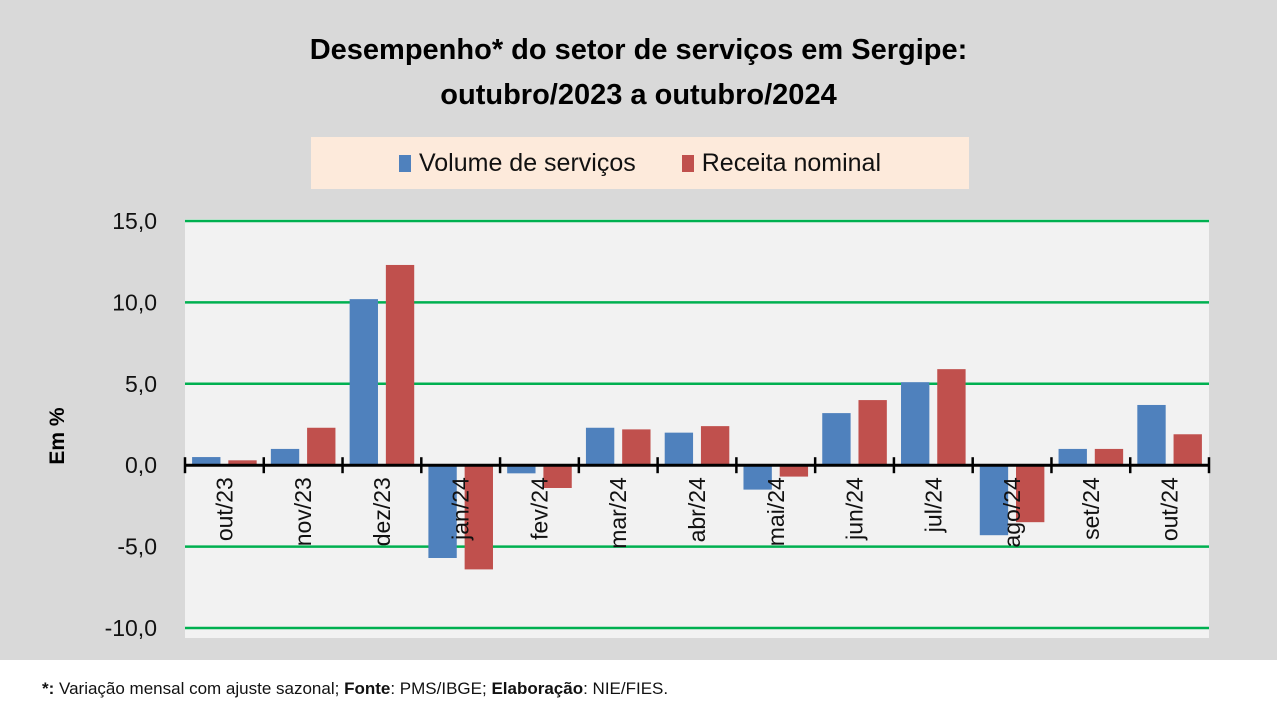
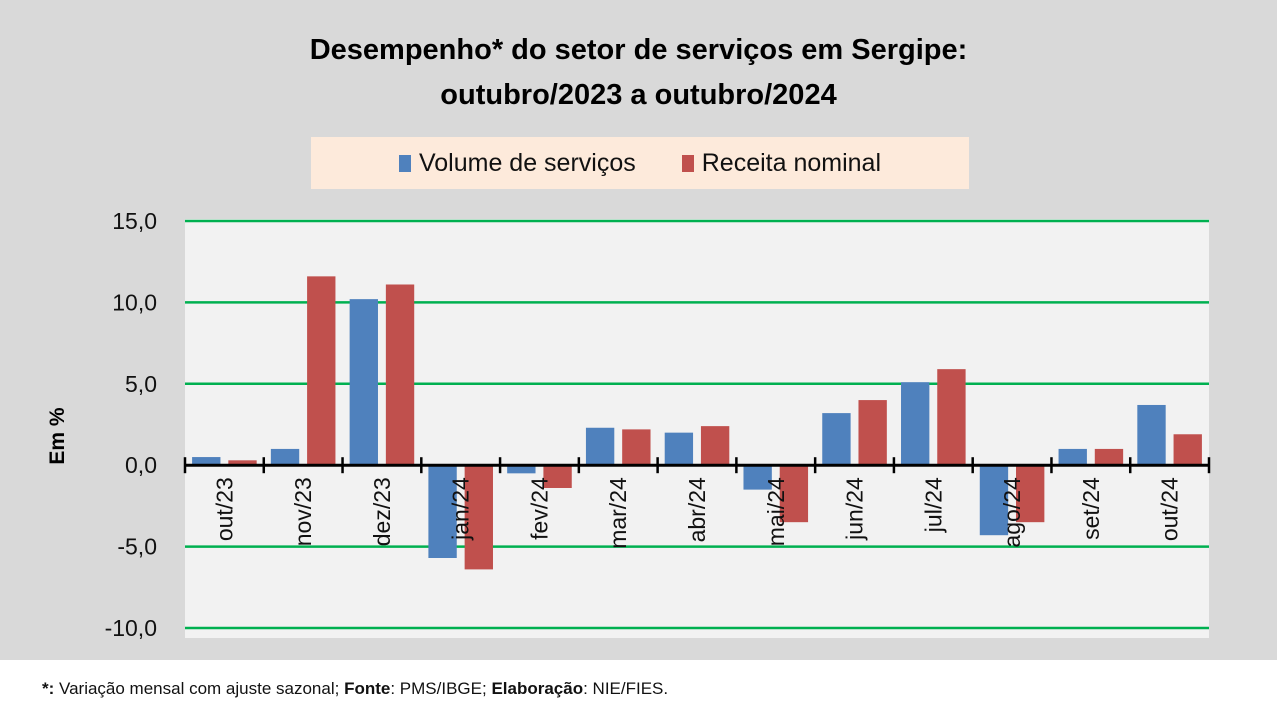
Receita nominal/nov/23: 2,3 -> 11,6
Receita nominal/dez/23: 12,3 -> 11,1
Receita nominal/mai/24: -0,7 -> -3,5
